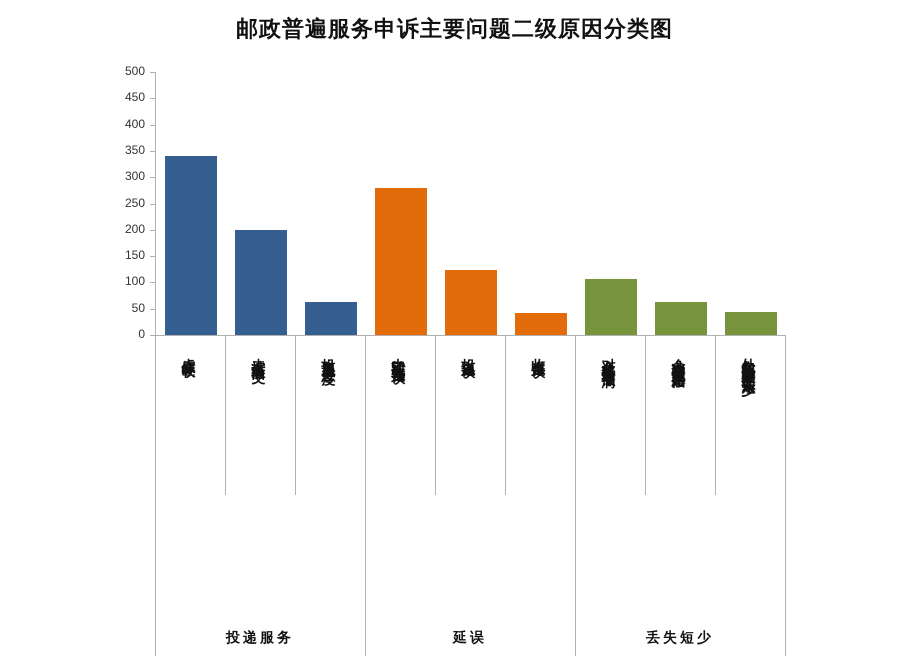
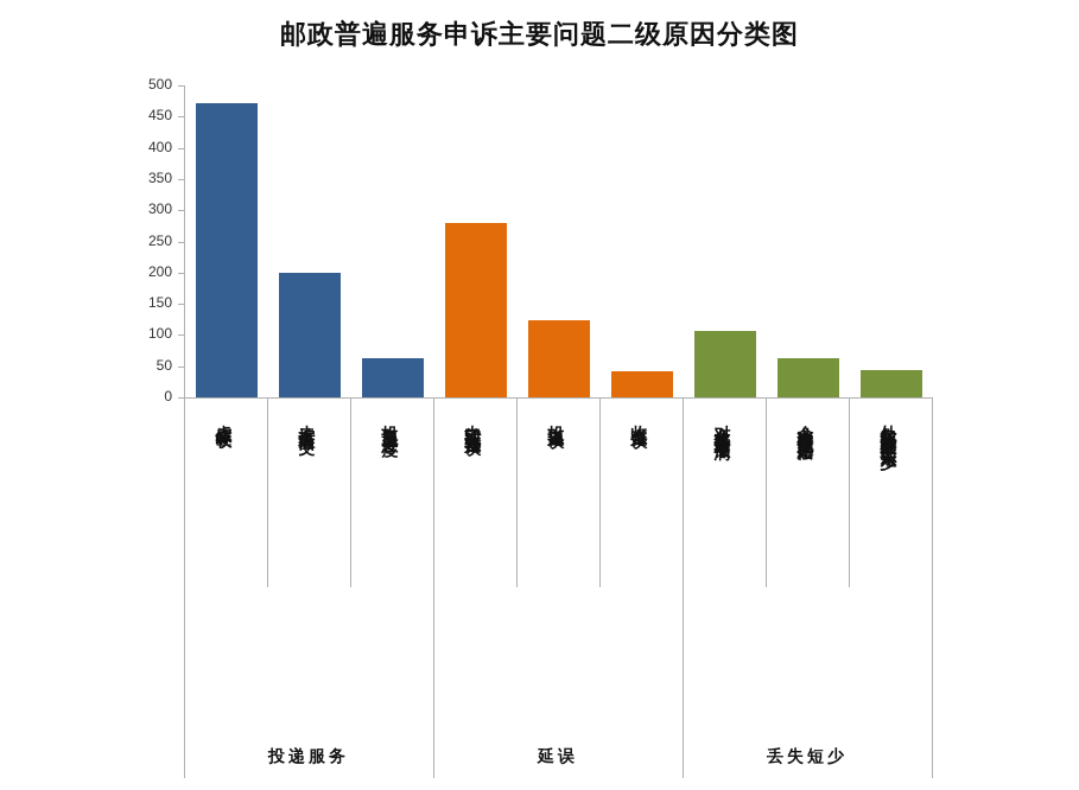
虚假签收: 340 -> 470
